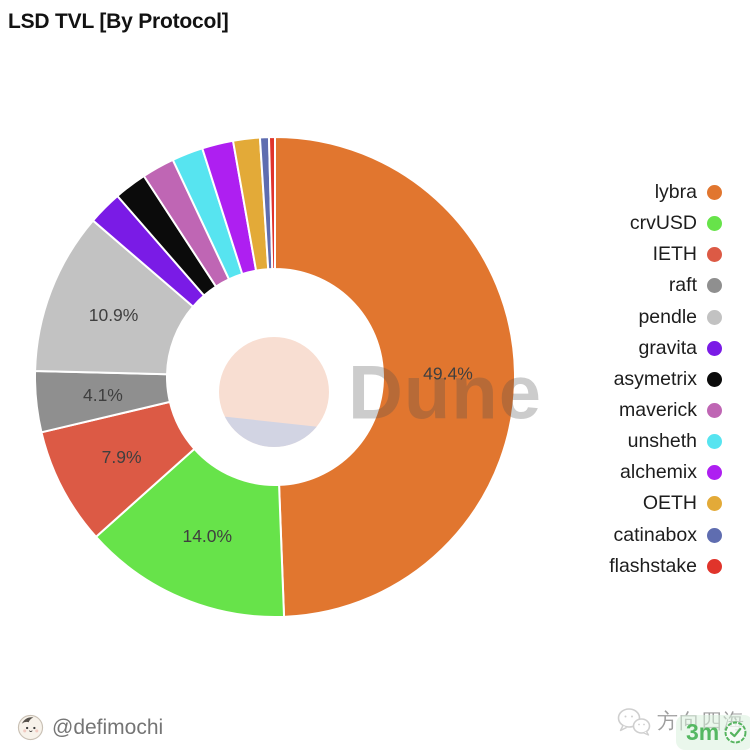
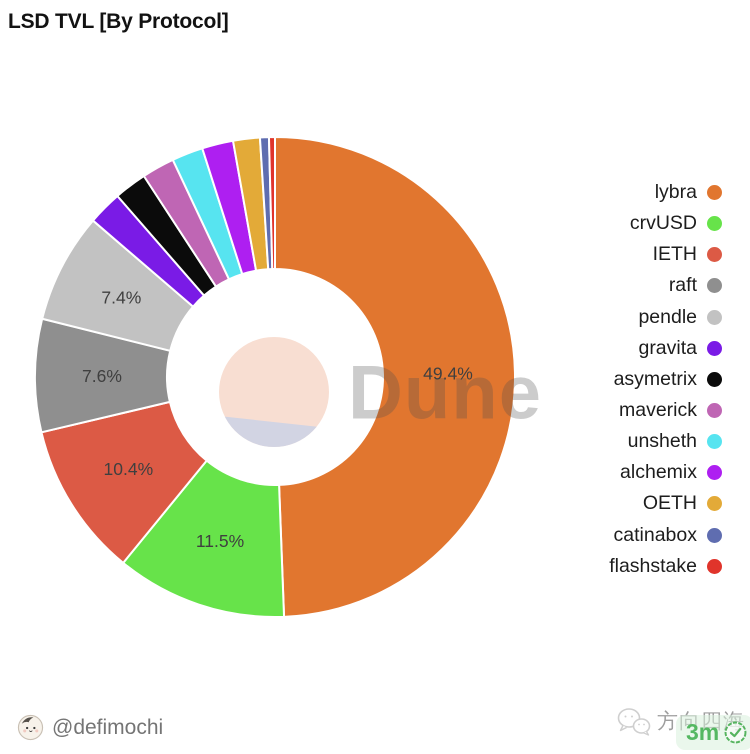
crvUSD: 14.0% -> 11.5%
IETH: 7.9% -> 10.4%
raft: 4.1% -> 7.6%
pendle: 10.9% -> 7.4%
